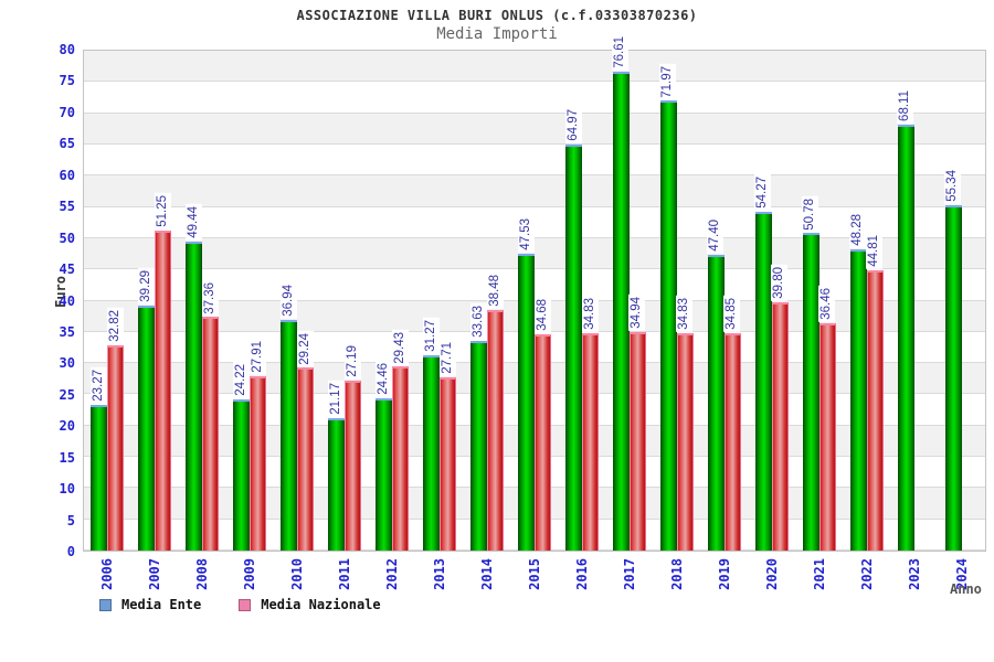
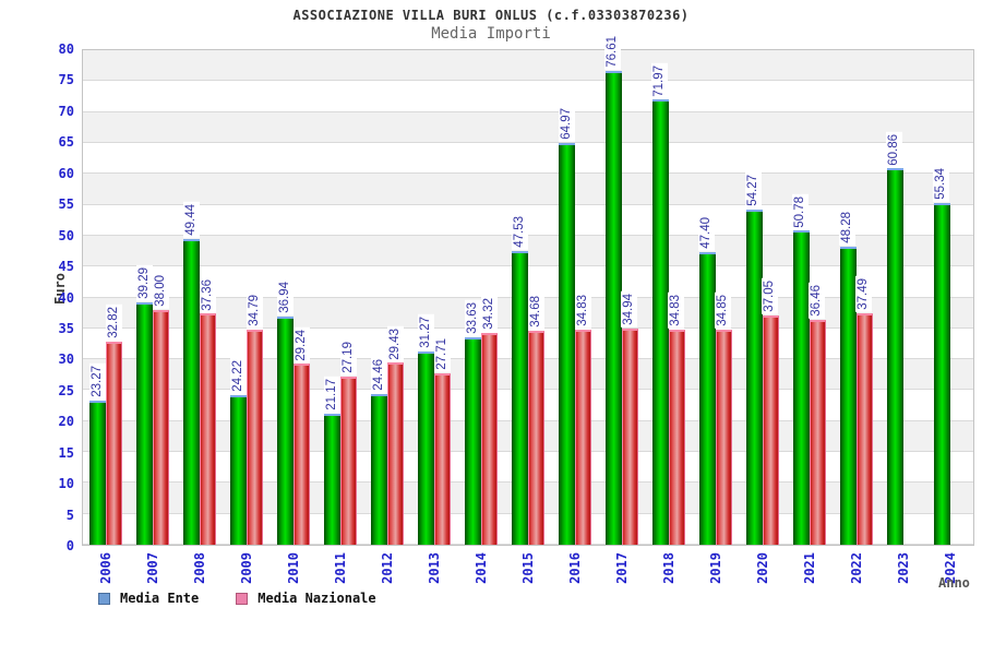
Media Nazionale/2007: 51.25 -> 38.00
Media Nazionale/2009: 27.91 -> 34.79
Media Nazionale/2014: 38.48 -> 34.32
Media Nazionale/2020: 39.80 -> 37.05
Media Nazionale/2022: 44.81 -> 37.49
Media Ente/2023: 68.11 -> 60.86
